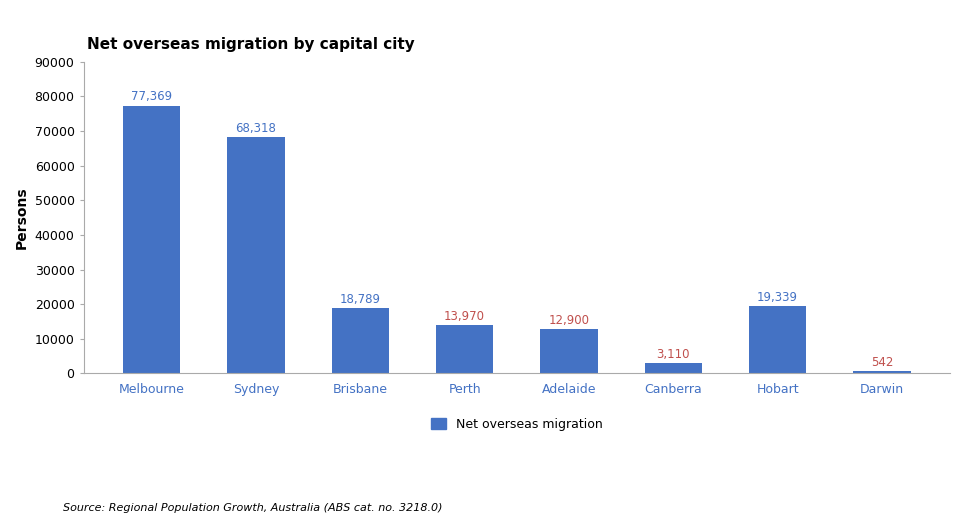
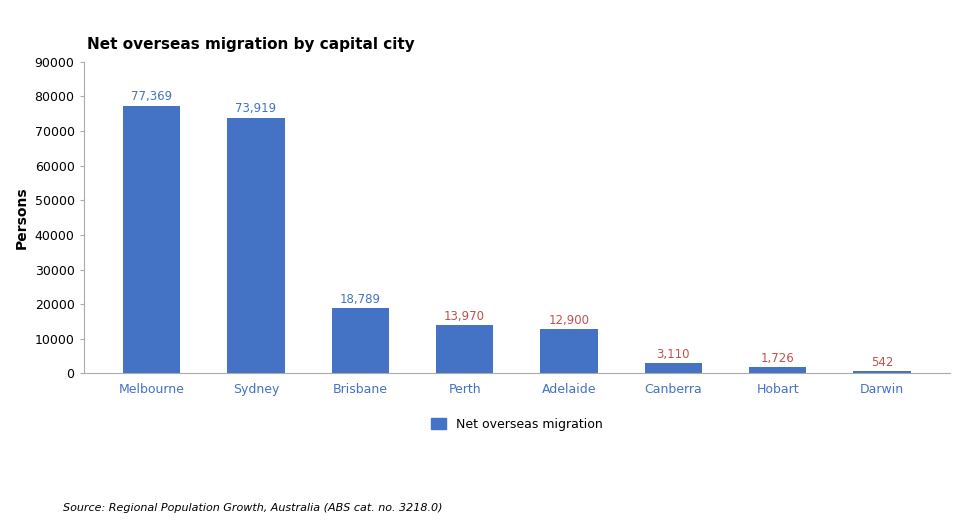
Sydney: 68,318 -> 73,919
Hobart: 19,339 -> 1,726
